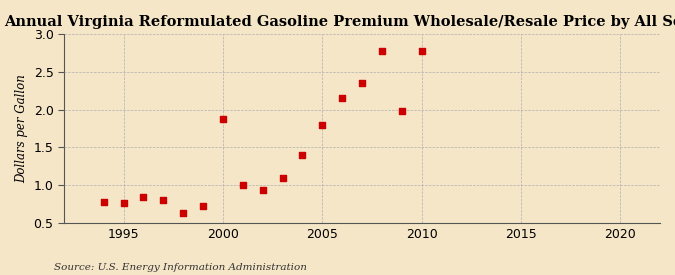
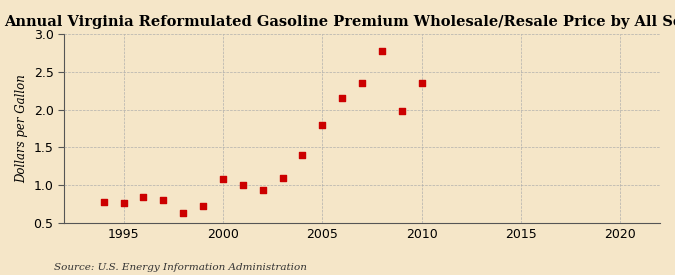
2000: 1.88 -> 1.08
2010: 2.78 -> 2.36
